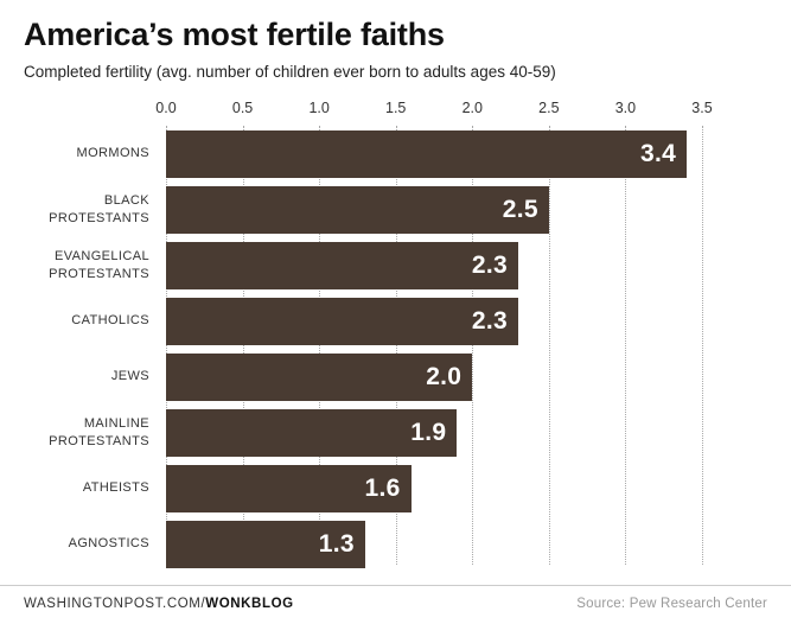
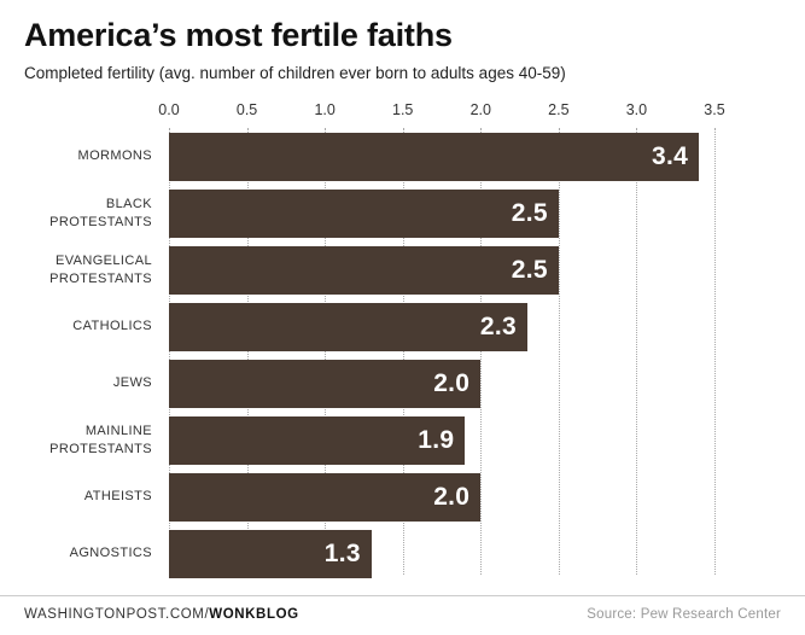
EVANGELICAL PROTESTANTS: 2.3 -> 2.5
ATHEISTS: 1.6 -> 2.0
